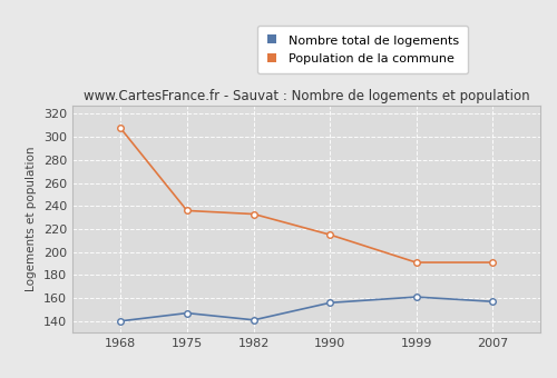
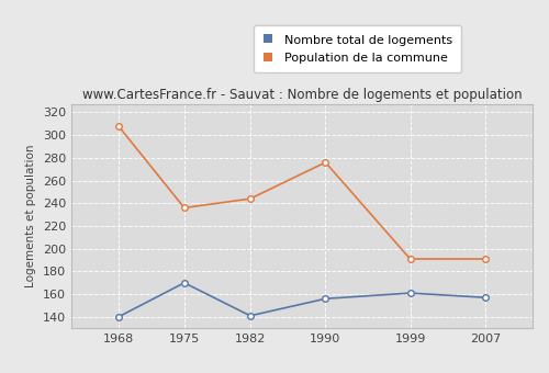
Nombre total de logements/1975: 147 -> 170
Population de la commune/1982: 233 -> 244
Population de la commune/1990: 215 -> 276
